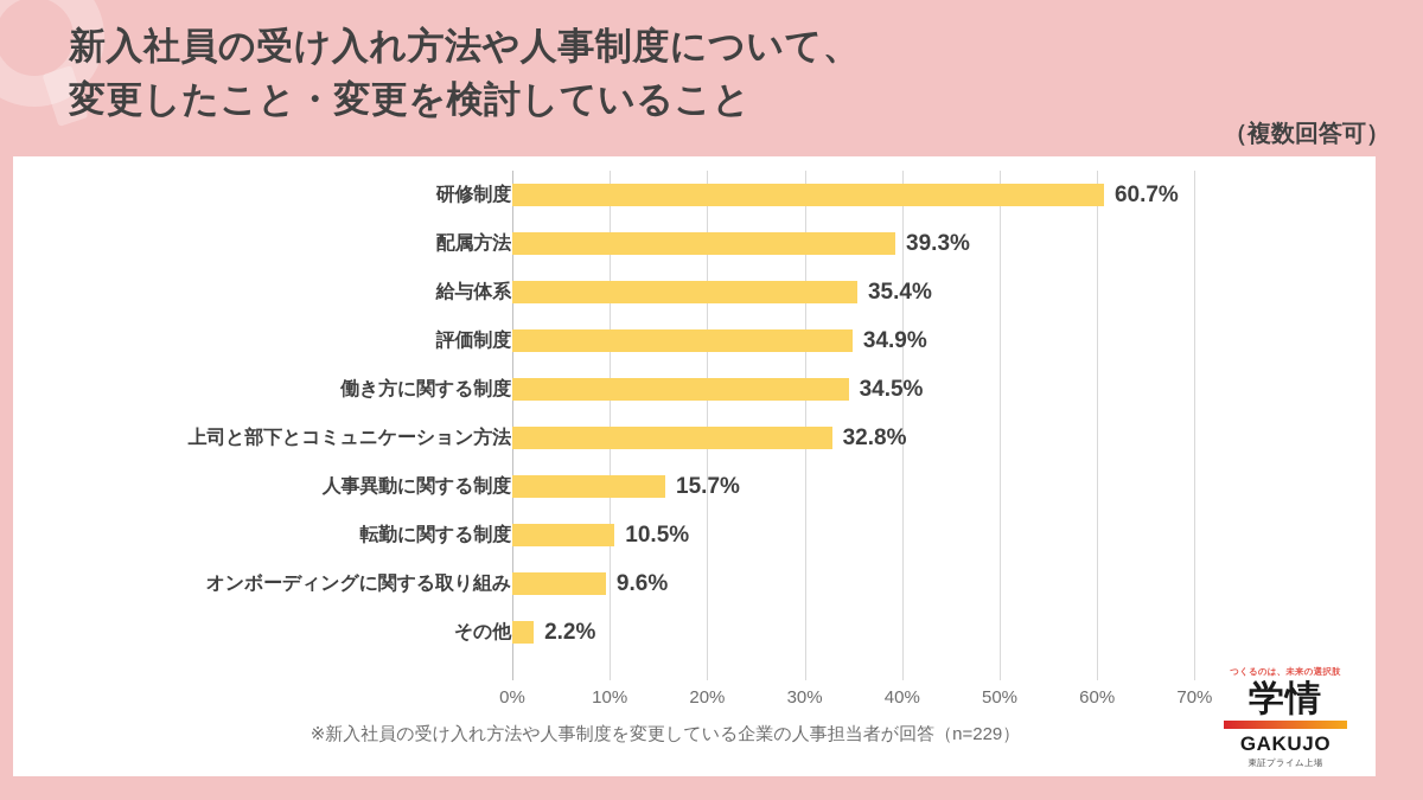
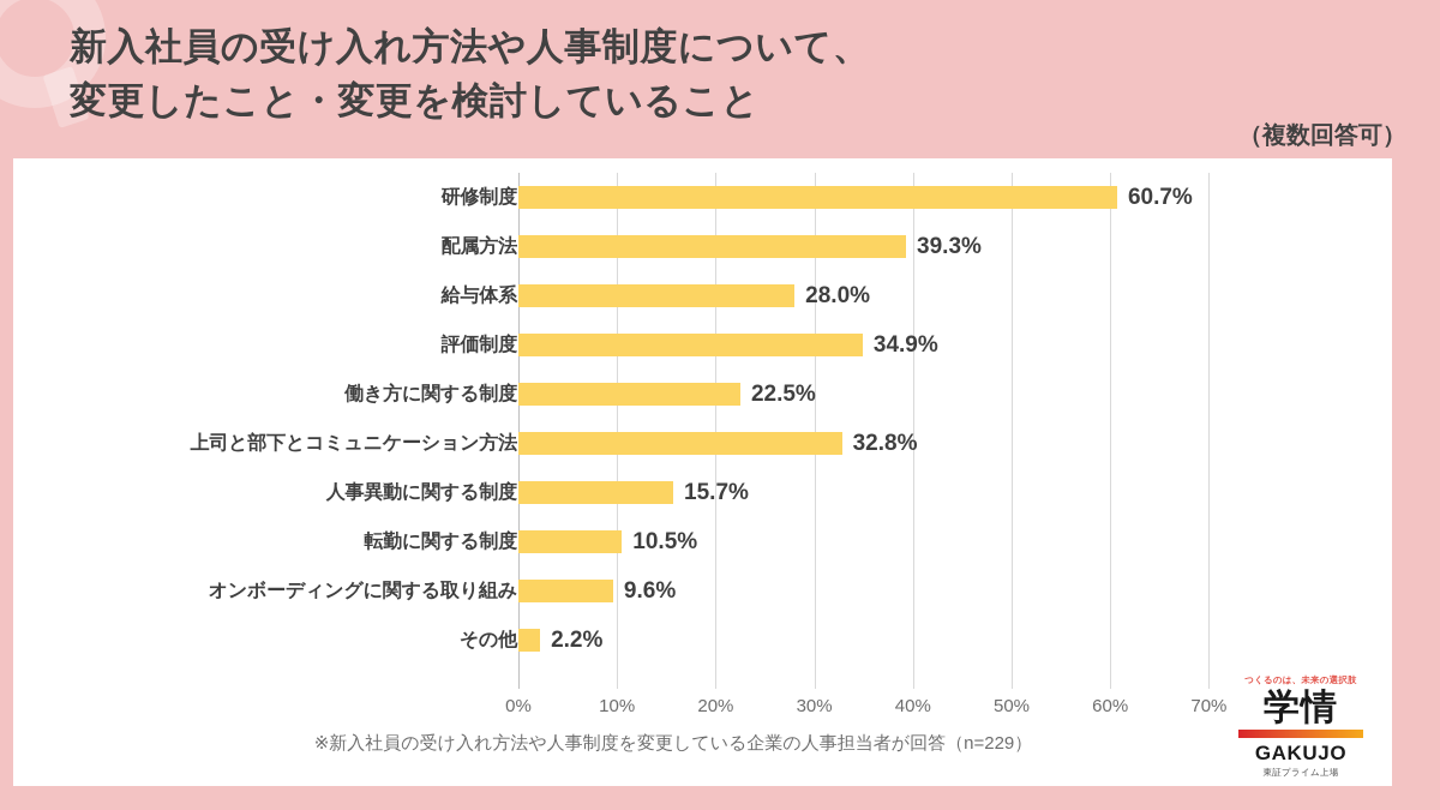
給与体系: 35.4% -> 28.0%
働き方に関する制度: 34.5% -> 22.5%
